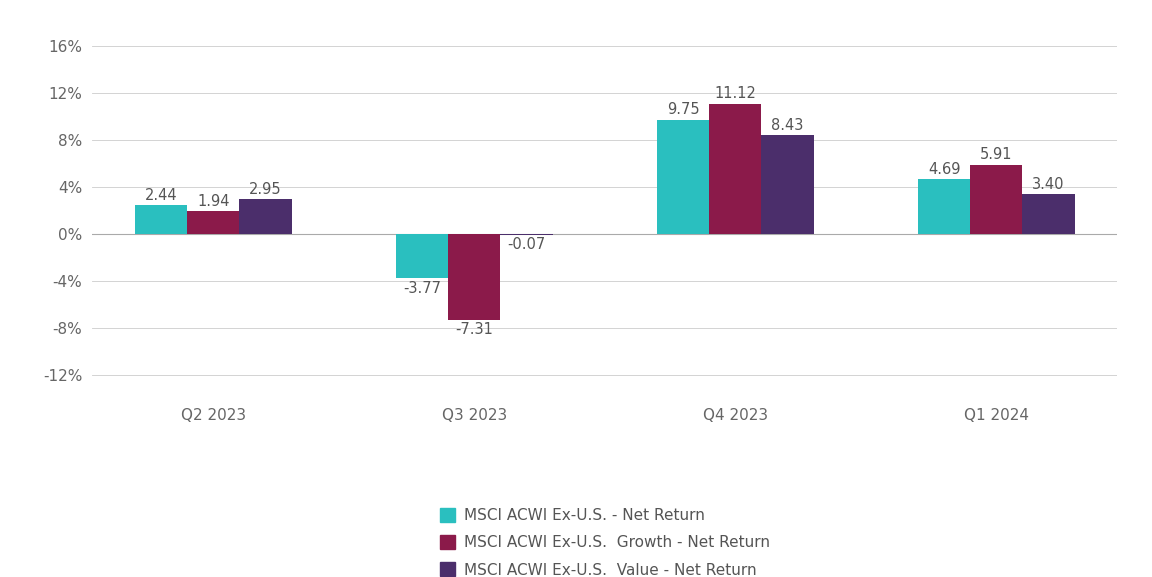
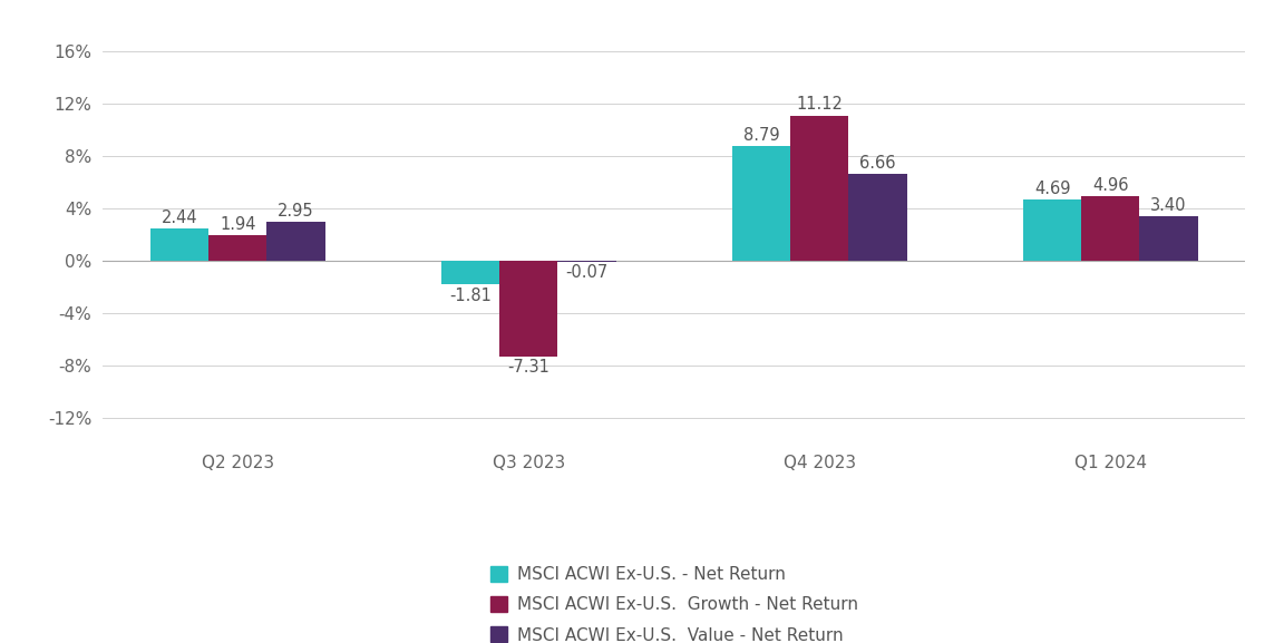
MSCI ACWI Ex-U.S. - Net Return/Q3 2023: -3.77 -> -1.81
MSCI ACWI Ex-U.S. - Net Return/Q4 2023: 9.75 -> 8.79
MSCI ACWI Ex-U.S. Value - Net Return/Q4 2023: 8.43 -> 6.66
MSCI ACWI Ex-U.S. Growth - Net Return/Q1 2024: 5.91 -> 4.96
